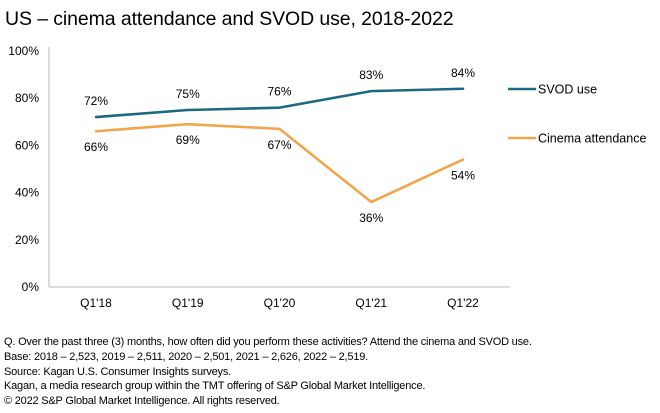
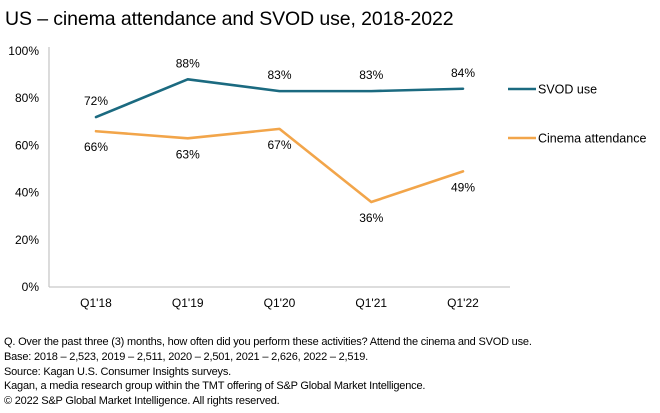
SVOD use/Q1'19: 75% -> 88%
Cinema attendance/Q1'19: 69% -> 63%
SVOD use/Q1'20: 76% -> 83%
Cinema attendance/Q1'22: 54% -> 49%
